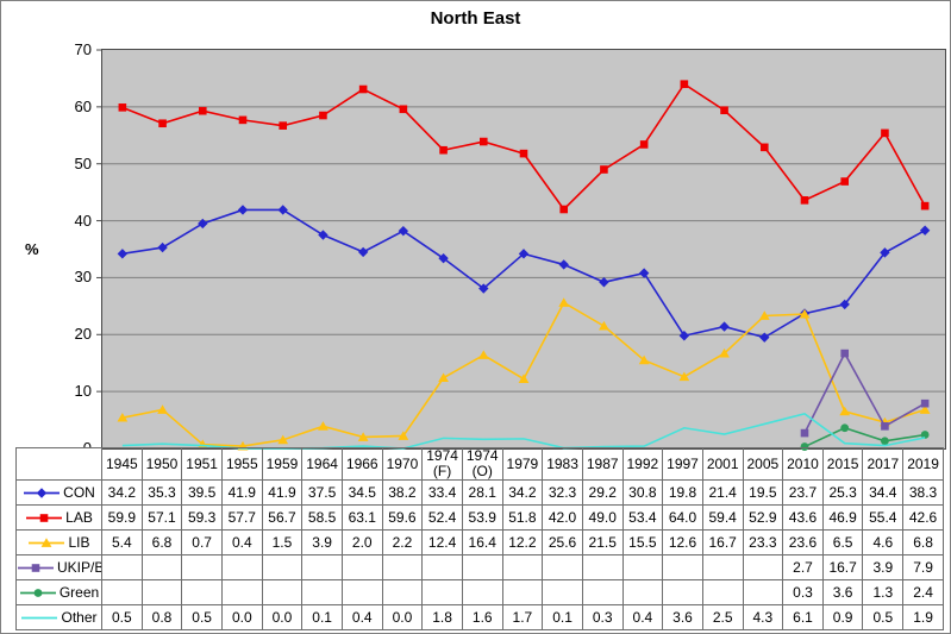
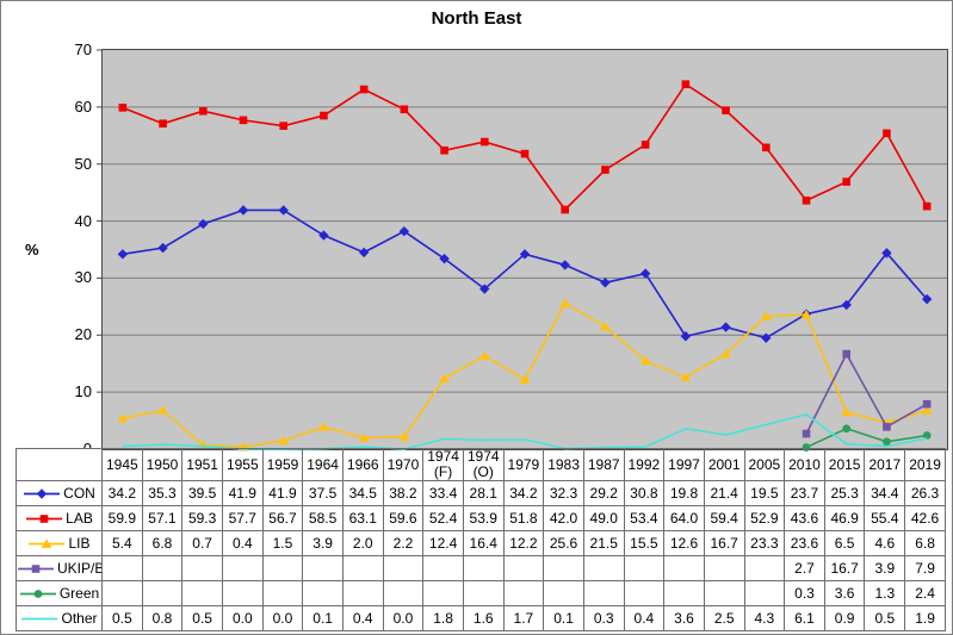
CON/2019: 38.3 -> 26.3
